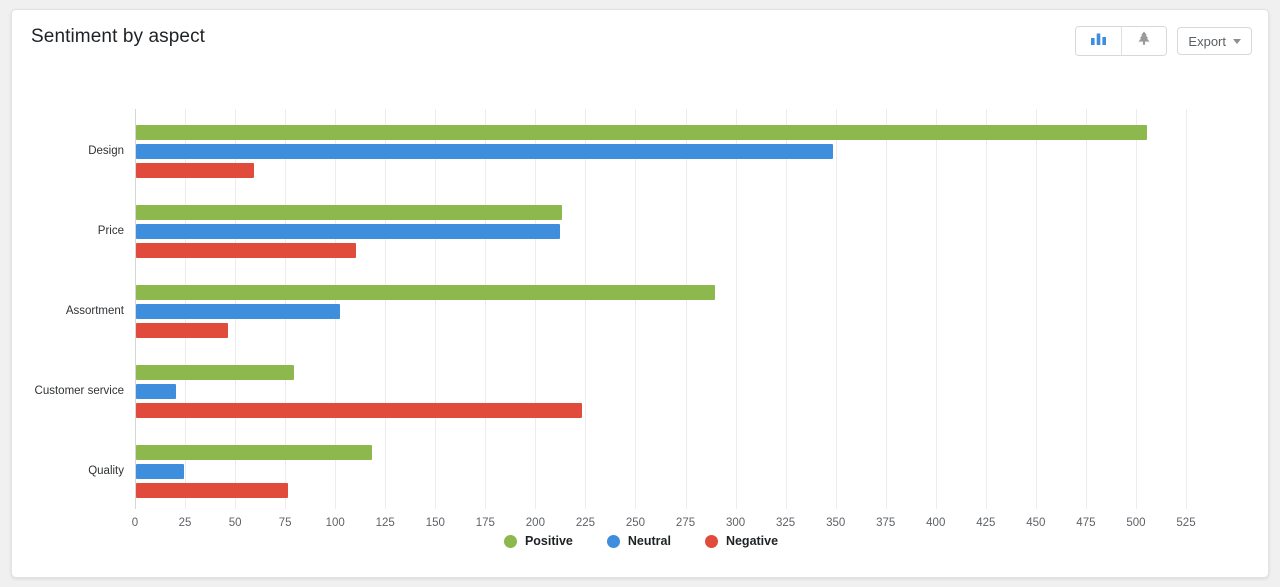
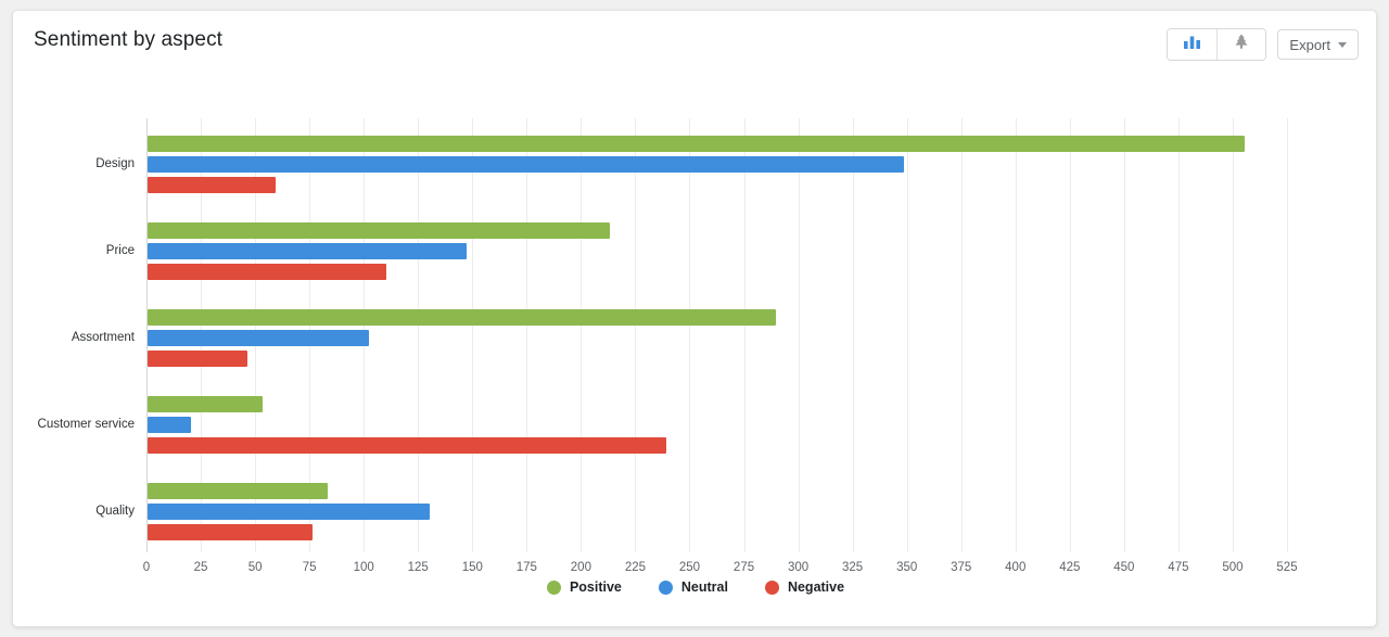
Neutral/Price: 212 -> 147
Positive/Customer service: 79 -> 53
Negative/Customer service: 223 -> 239
Positive/Quality: 118 -> 83
Neutral/Quality: 24 -> 130
